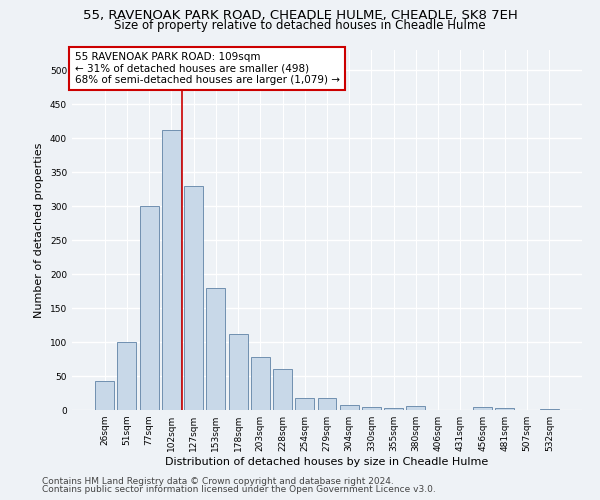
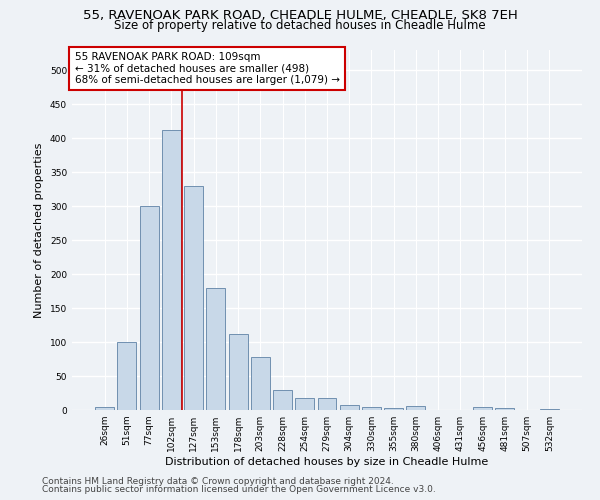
26sqm: 42 -> 4
228sqm: 60 -> 30
